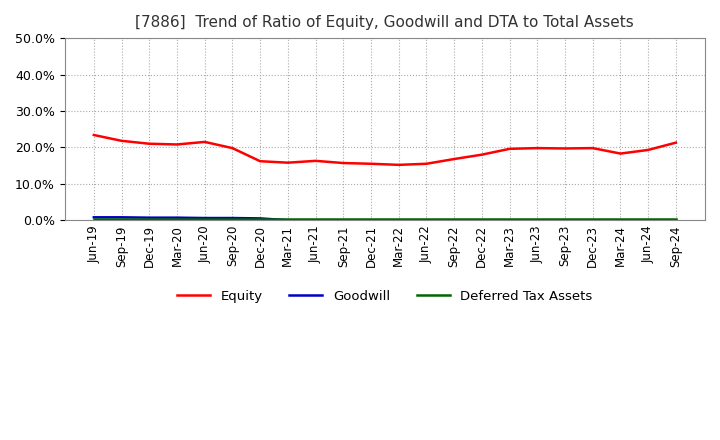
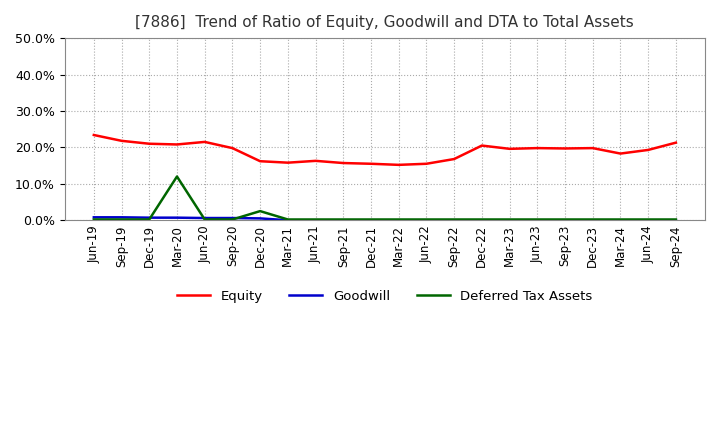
Deferred Tax Assets/Mar-20: 0.2% -> 12.0%
Deferred Tax Assets/Dec-20: 0.2% -> 2.5%
Equity/Dec-22: 18.0% -> 20.5%
